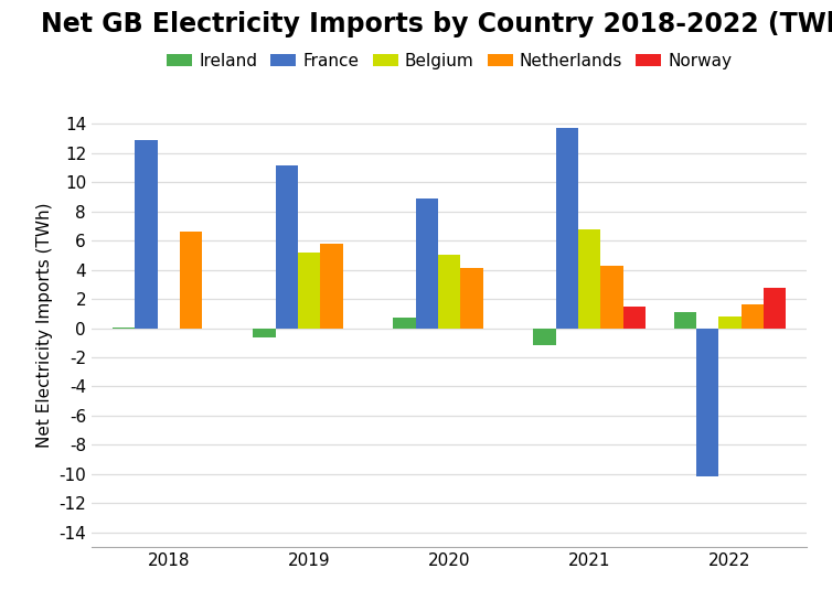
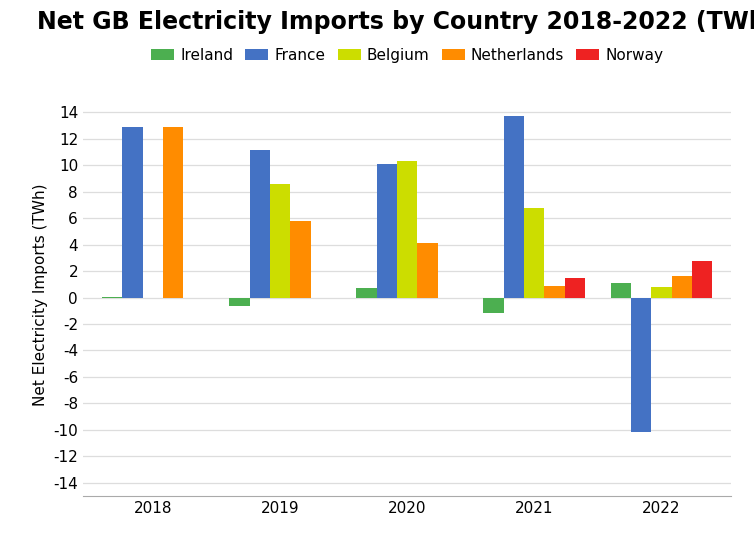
Netherlands/2018: 6.6 -> 12.9
Belgium/2019: 5.2 -> 8.6
France/2020: 8.9 -> 10.1
Belgium/2020: 5.0 -> 10.3
Netherlands/2021: 4.3 -> 0.9
